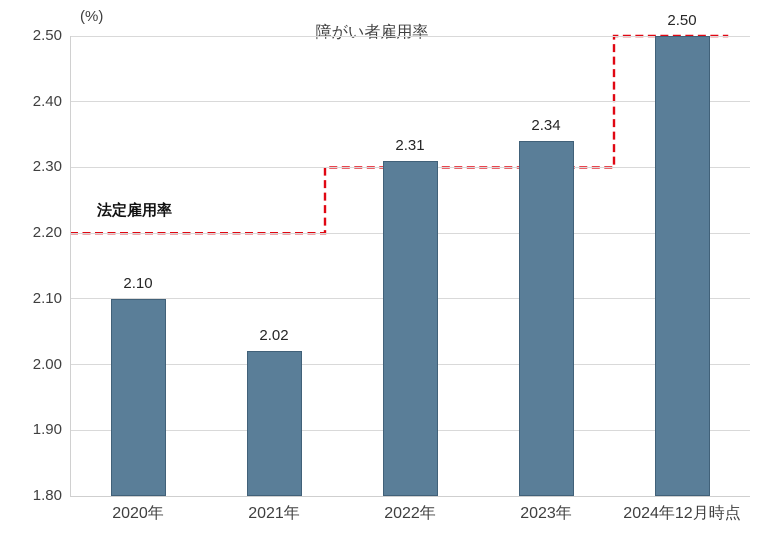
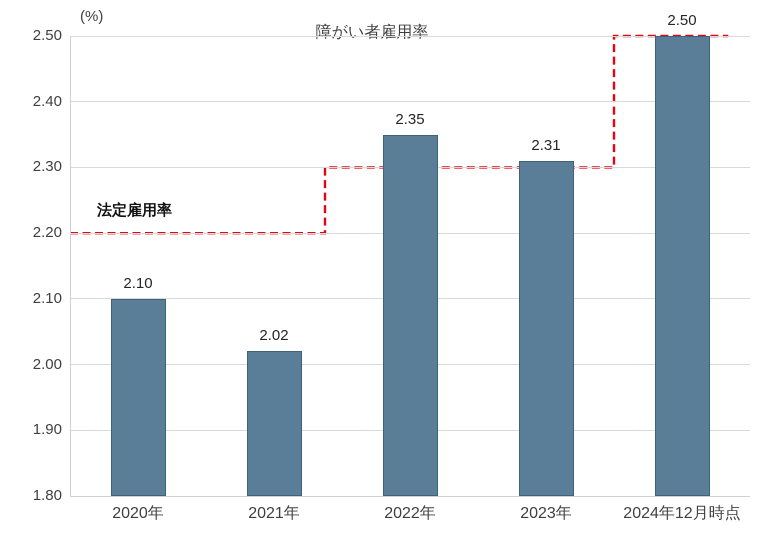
2022年: 2.31 -> 2.35
2023年: 2.34 -> 2.31
